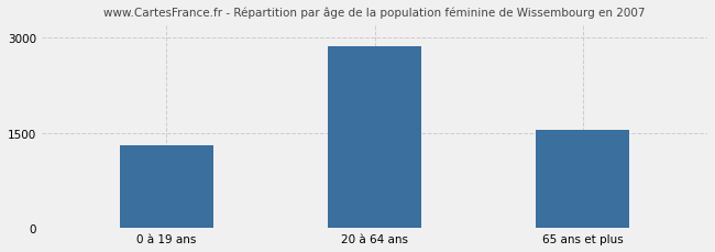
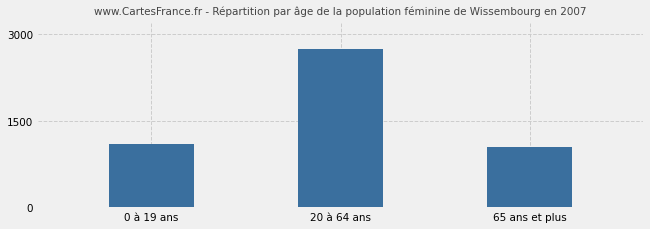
0 à 19 ans: 1300 -> 1100
20 à 64 ans: 2860 -> 2750
65 ans et plus: 1540 -> 1050
